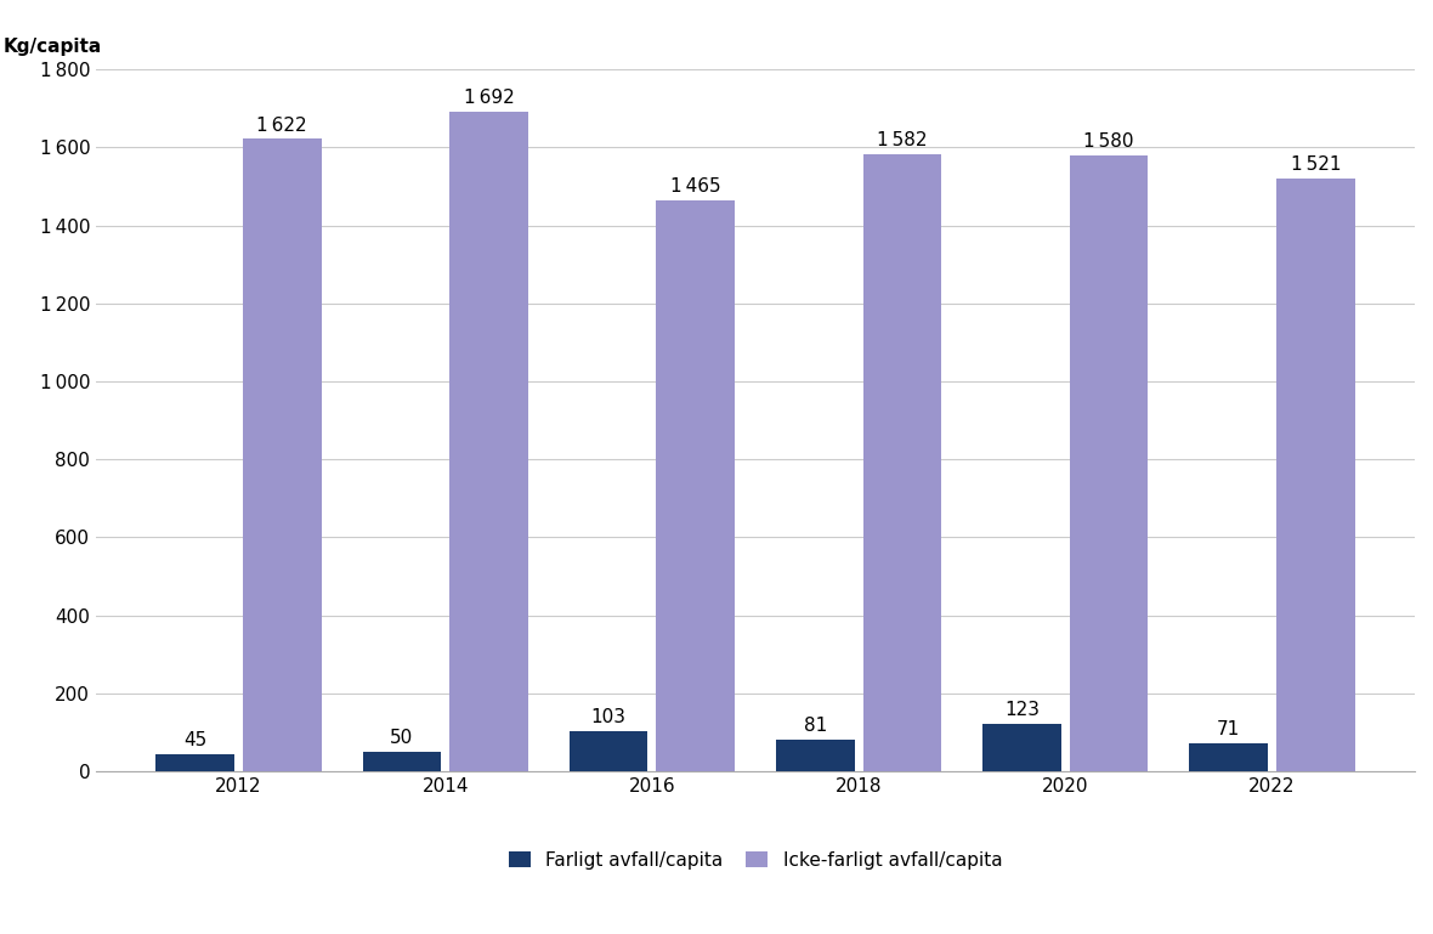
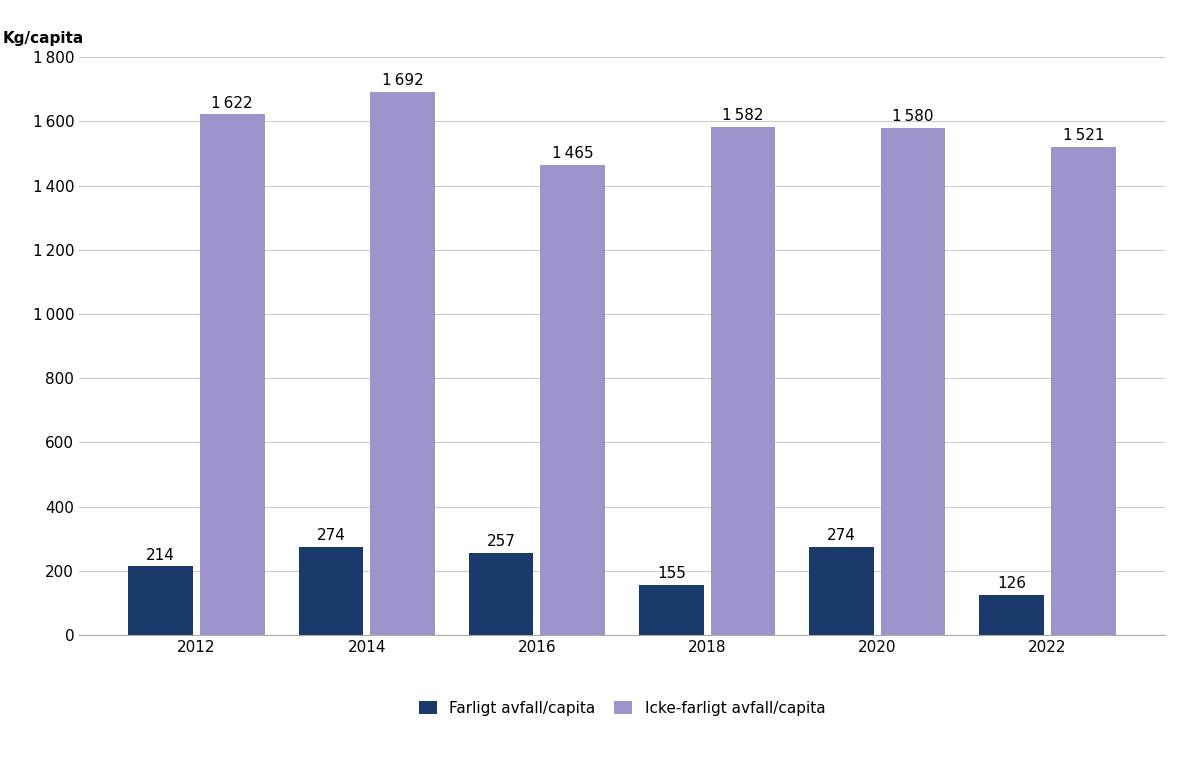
Farligt avfall/capita/2012: 45 -> 214
Farligt avfall/capita/2014: 50 -> 274
Farligt avfall/capita/2016: 103 -> 257
Farligt avfall/capita/2018: 81 -> 155
Farligt avfall/capita/2020: 123 -> 274
Farligt avfall/capita/2022: 71 -> 126
